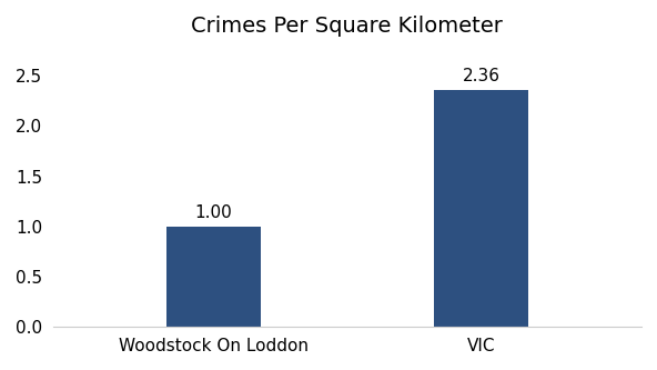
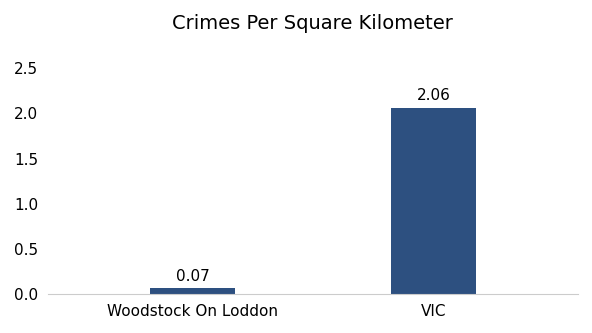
Woodstock On Loddon: 1.00 -> 0.07
VIC: 2.36 -> 2.06
